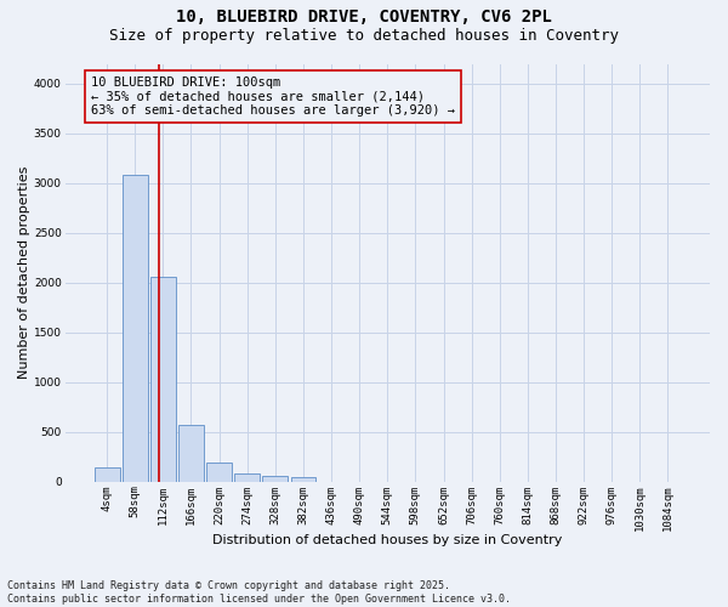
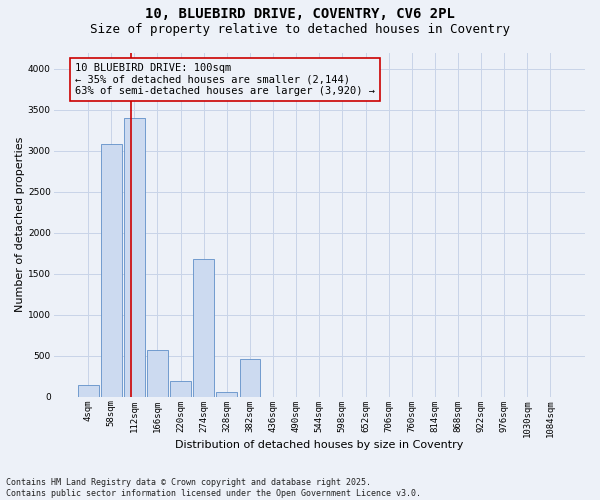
112sqm: 2060 -> 3400
274sqm: 80 -> 1680
382sqm: 50 -> 460
